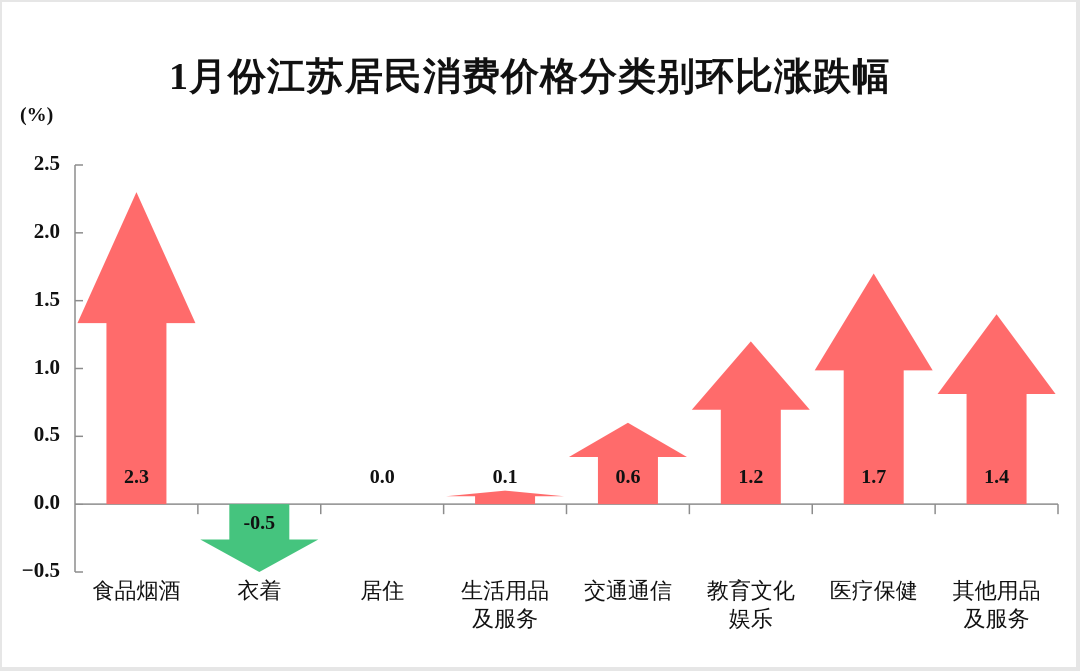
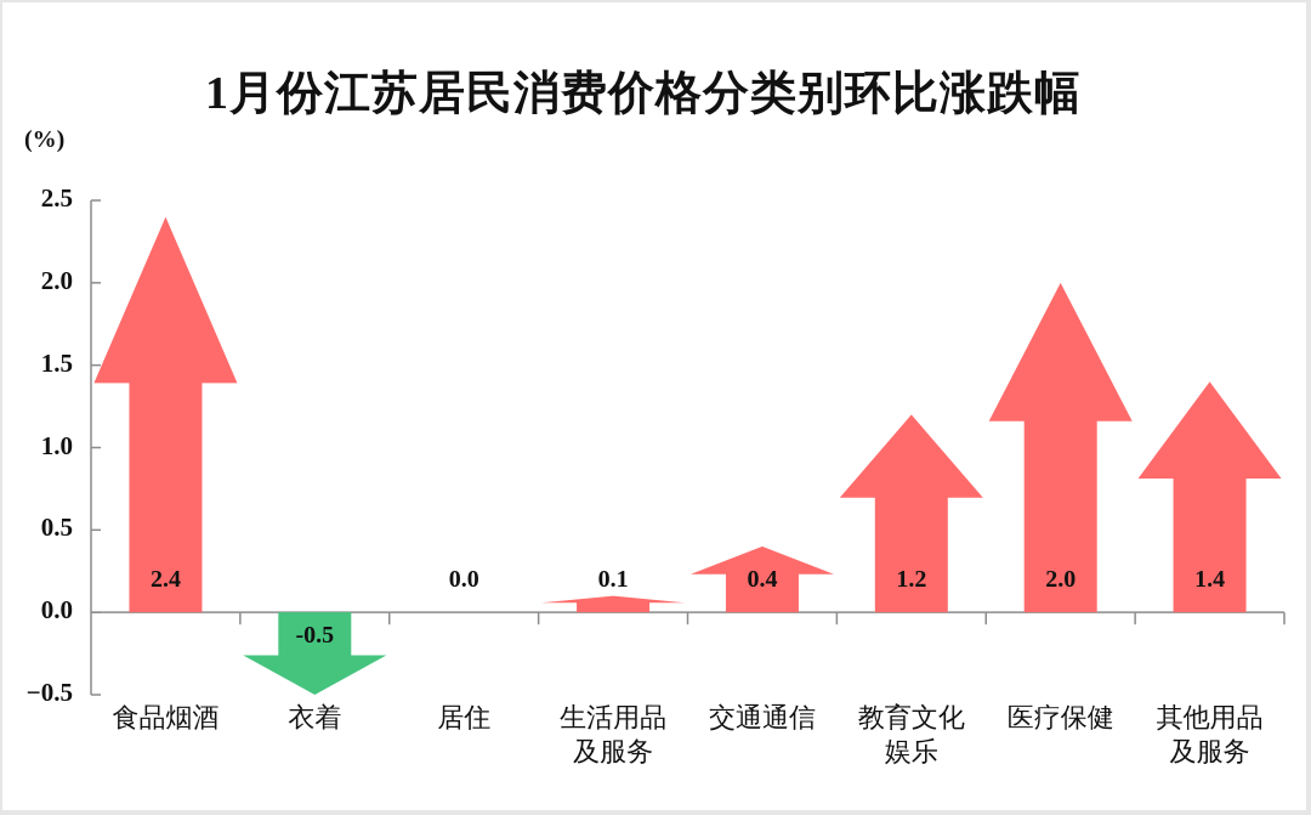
食品烟酒: 2.3 -> 2.4
交通通信: 0.6 -> 0.4
医疗保健: 1.7 -> 2.0
